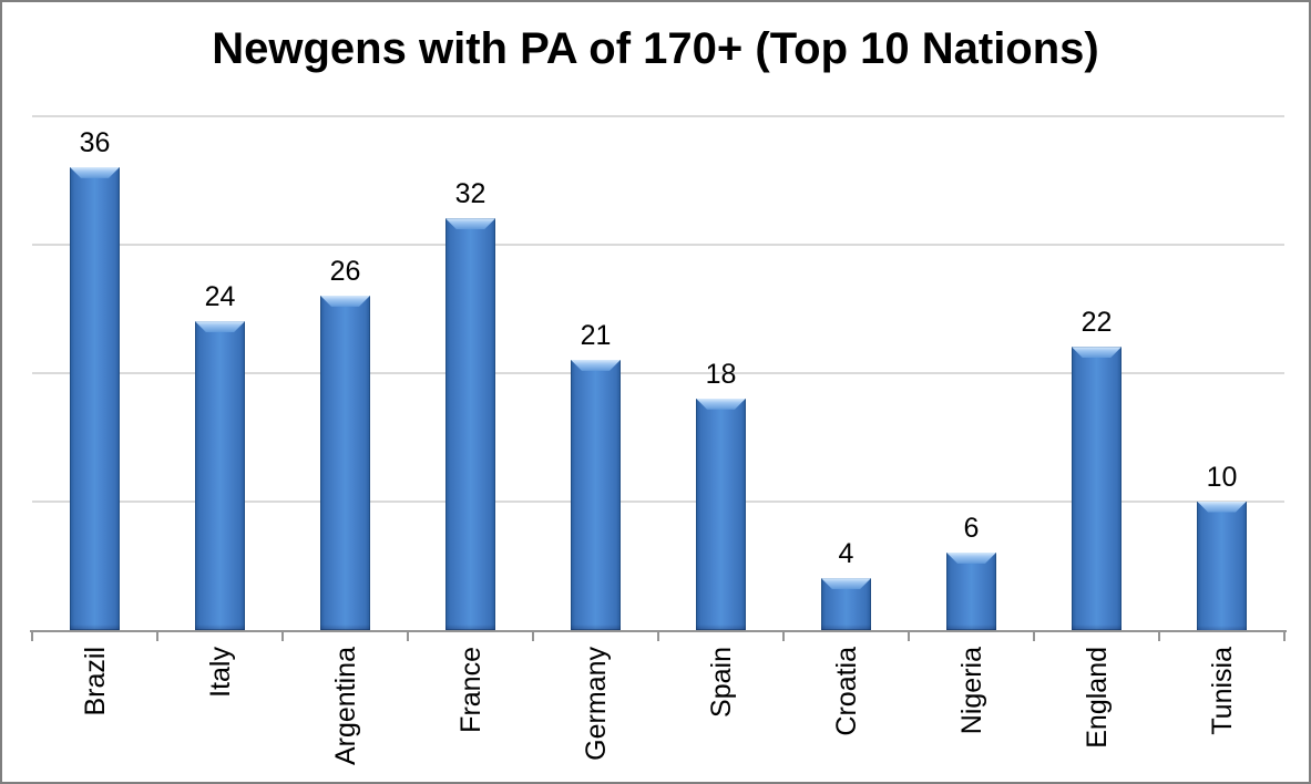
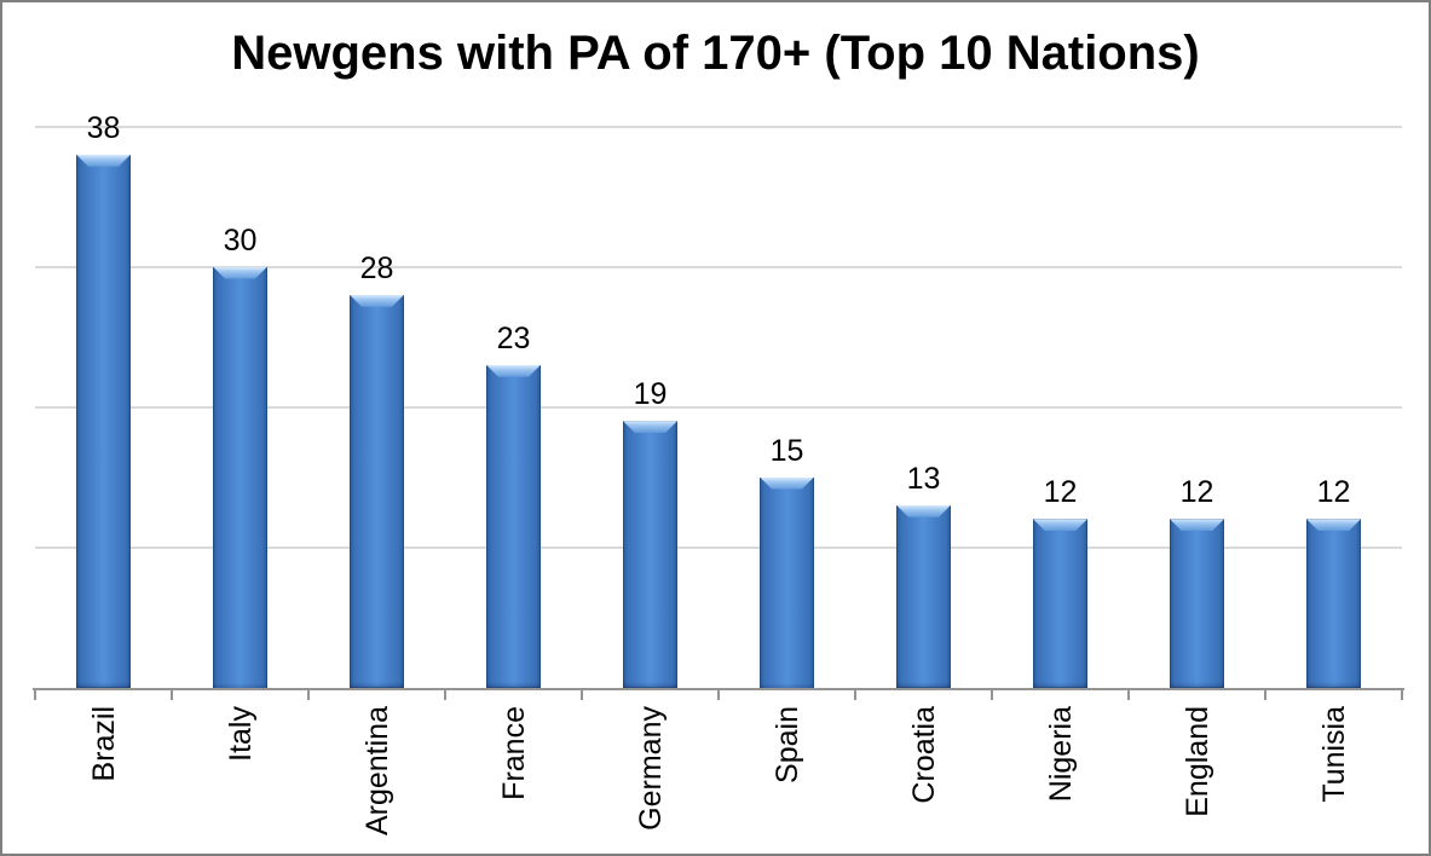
Brazil: 36 -> 38
Italy: 24 -> 30
Argentina: 26 -> 28
France: 32 -> 23
Germany: 21 -> 19
Spain: 18 -> 15
Croatia: 4 -> 13
Nigeria: 6 -> 12
England: 22 -> 12
Tunisia: 10 -> 12
